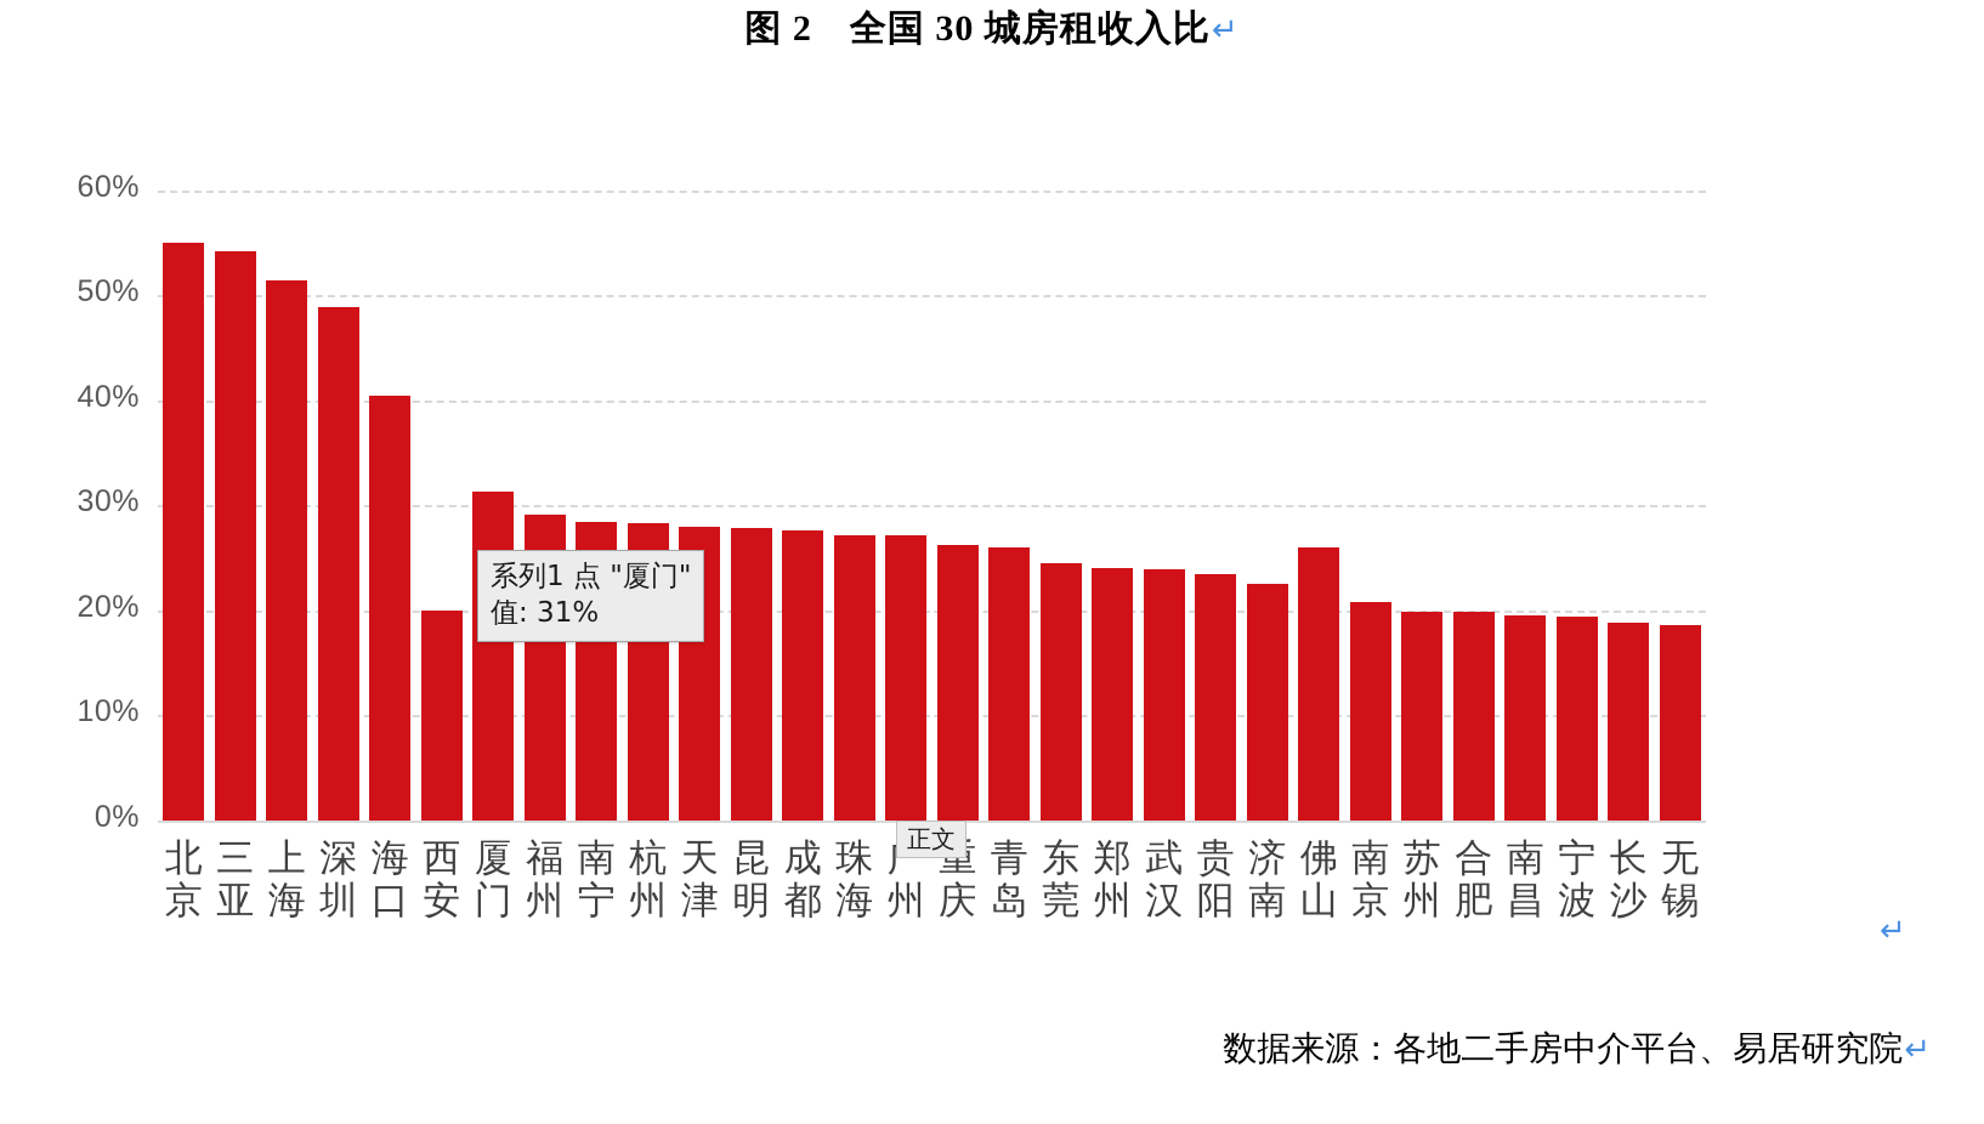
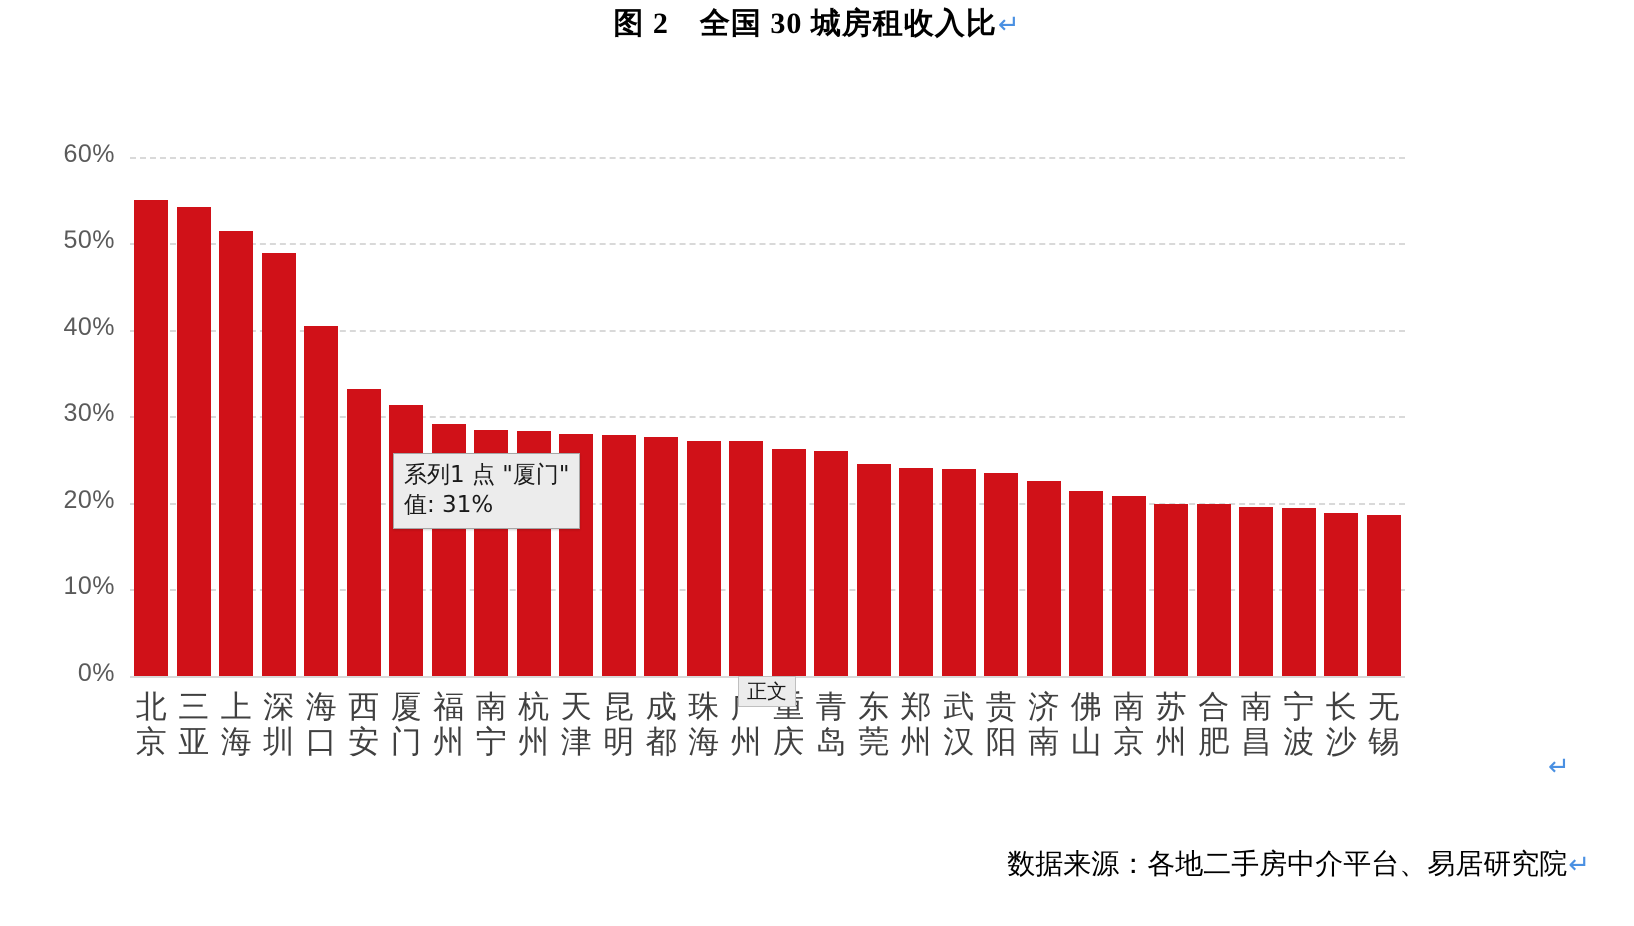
西安: 20% -> 33%
佛山: 26% -> 21%
